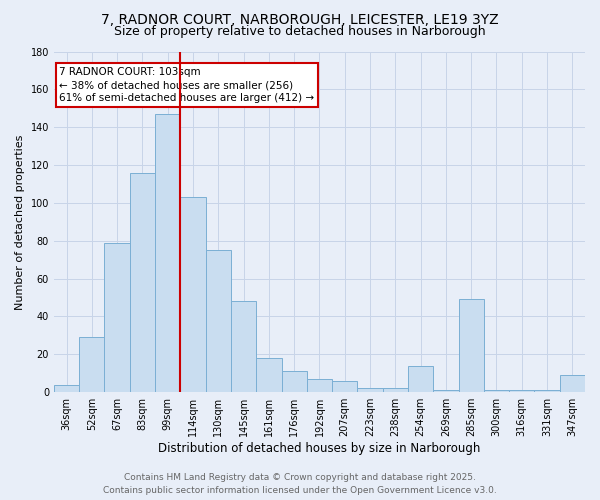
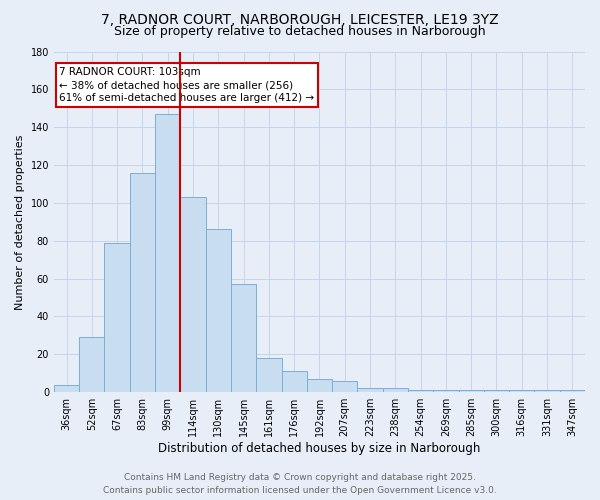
130sqm: 75 -> 86
145sqm: 48 -> 57
254sqm: 14 -> 1
285sqm: 49 -> 1
347sqm: 9 -> 1
